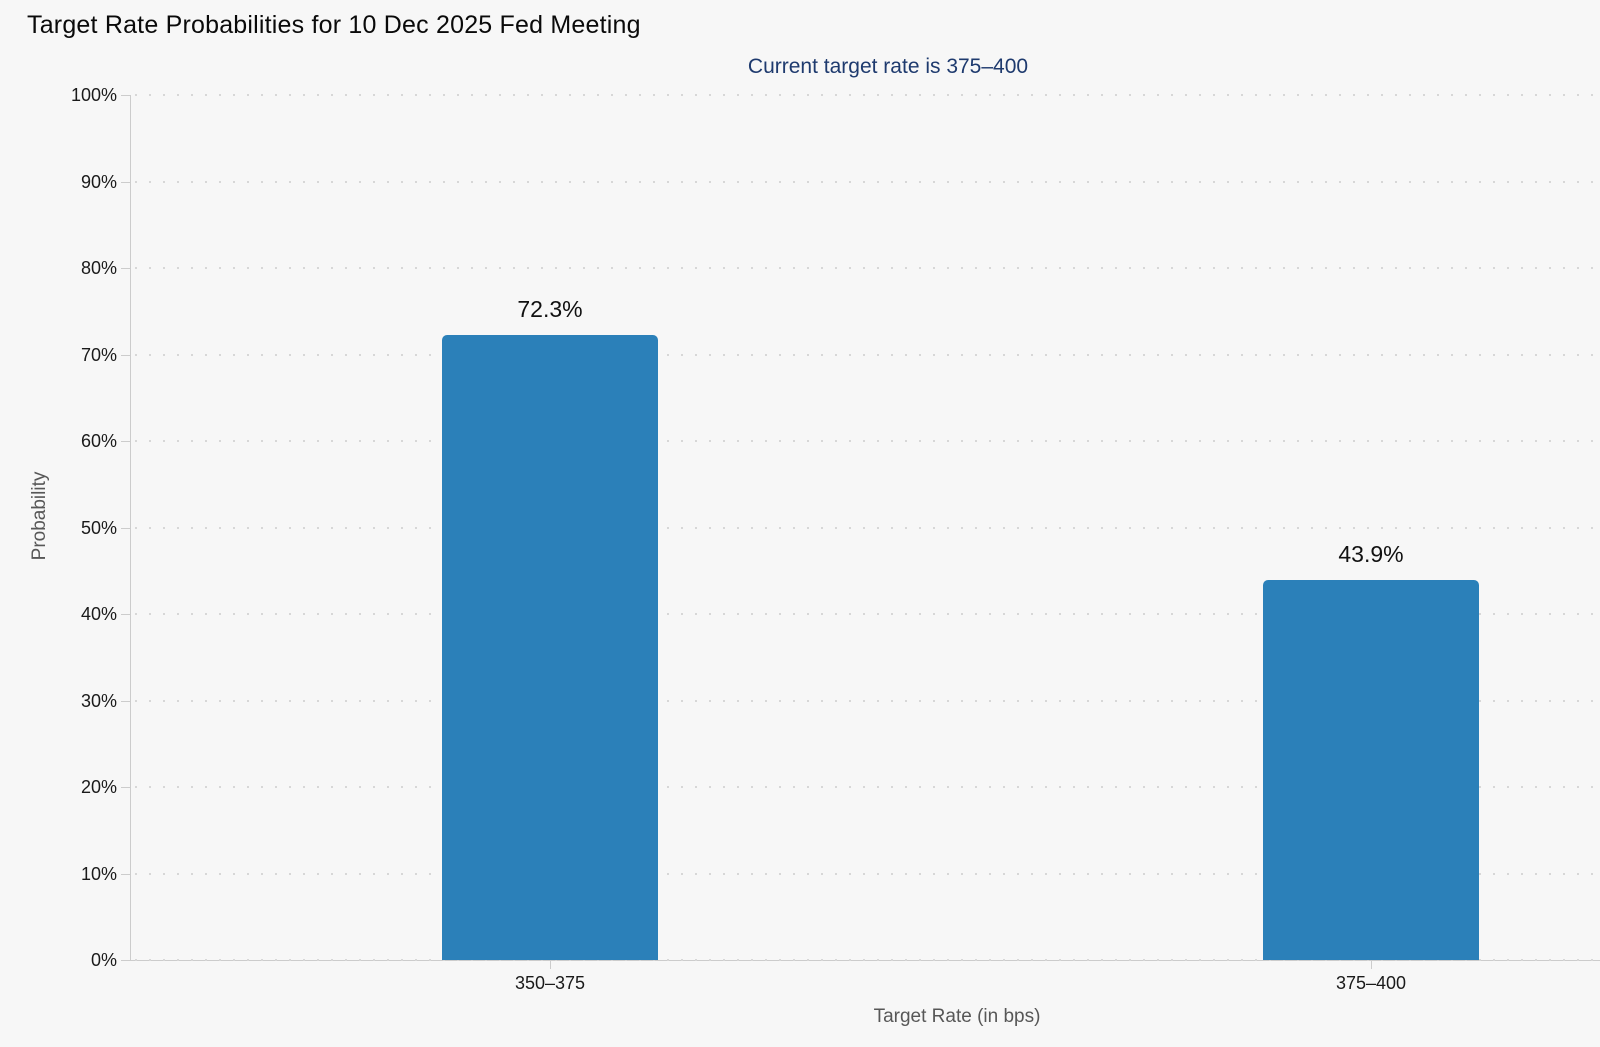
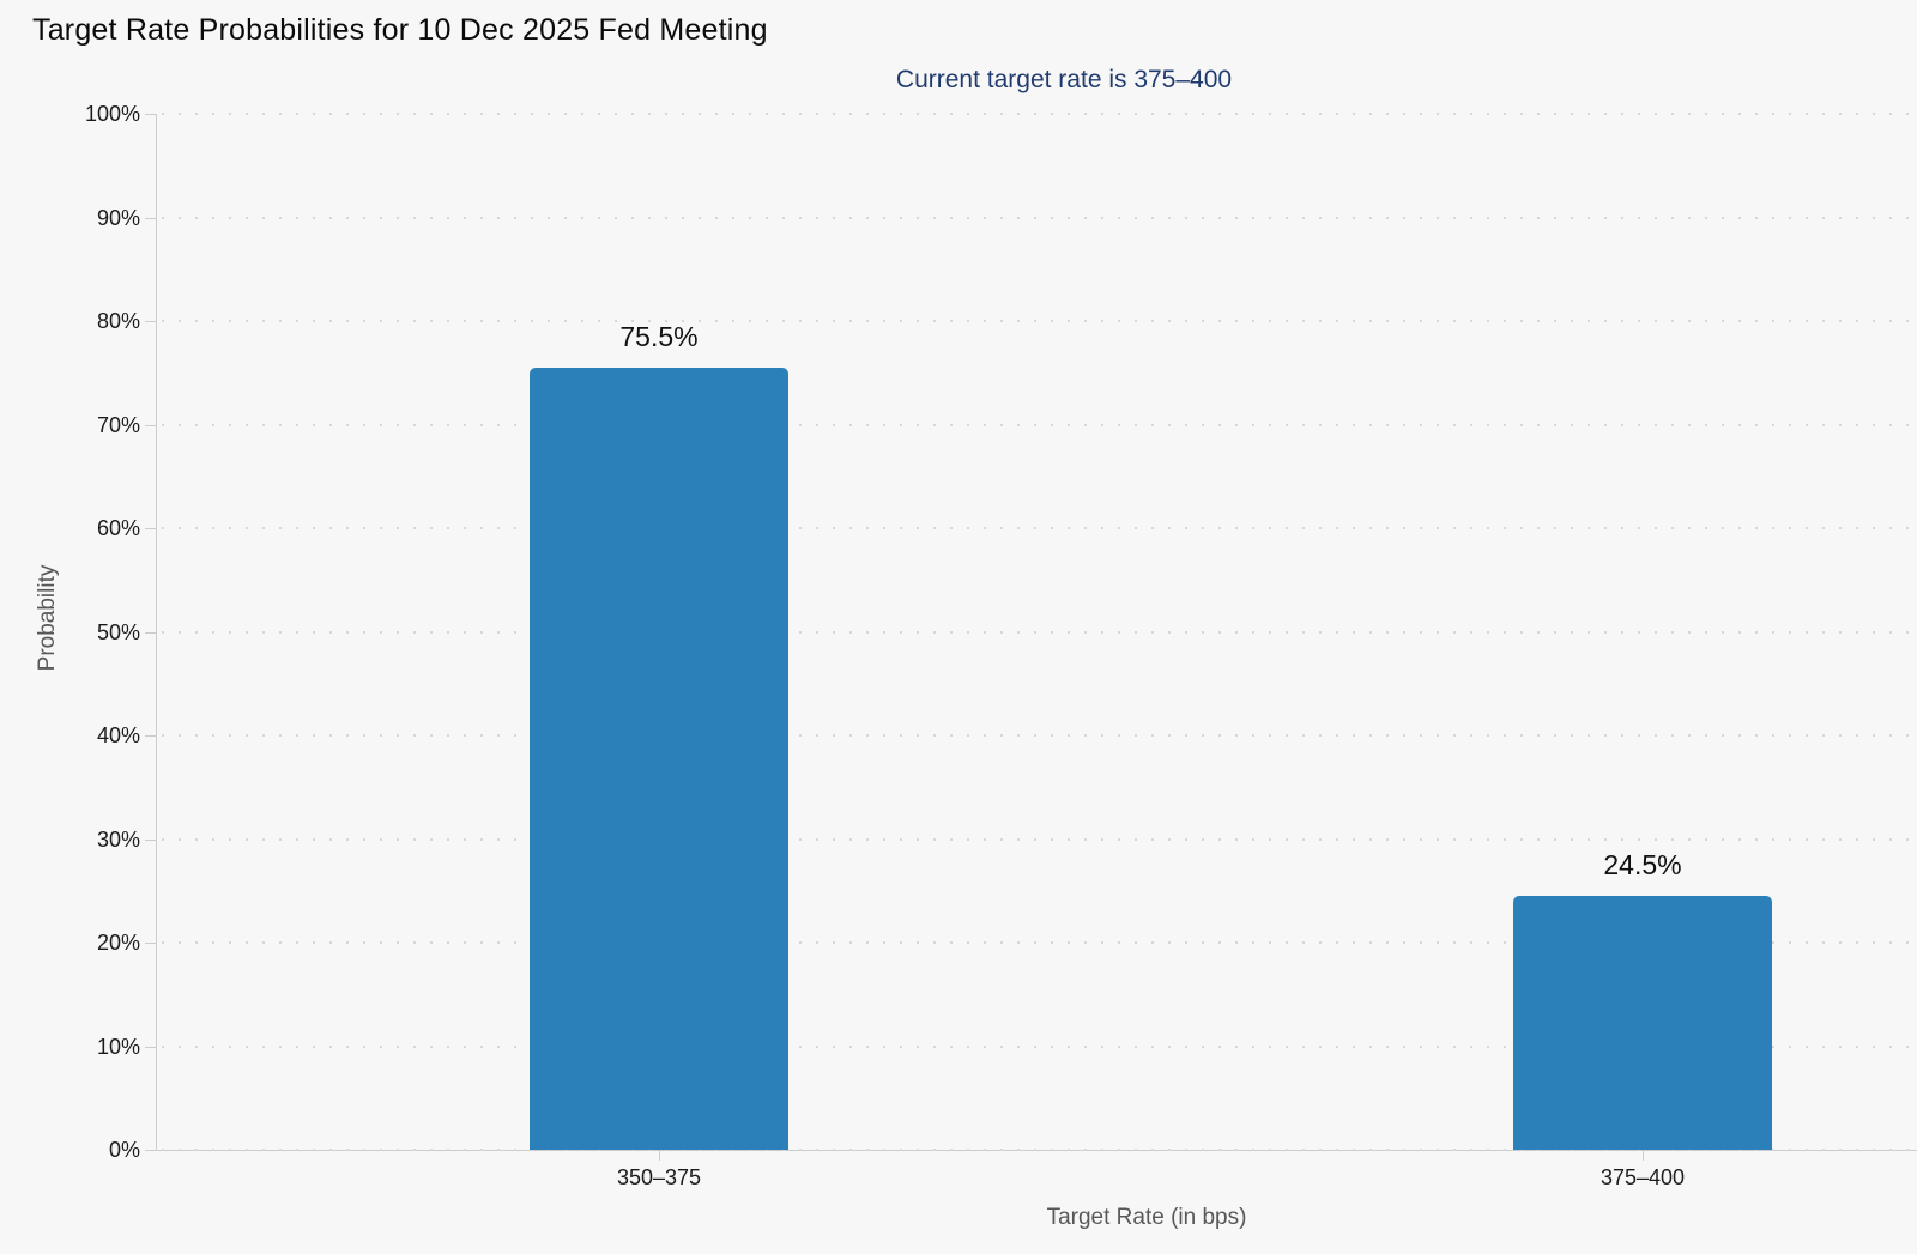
350–375: 72.3% -> 75.5%
375–400: 43.9% -> 24.5%
